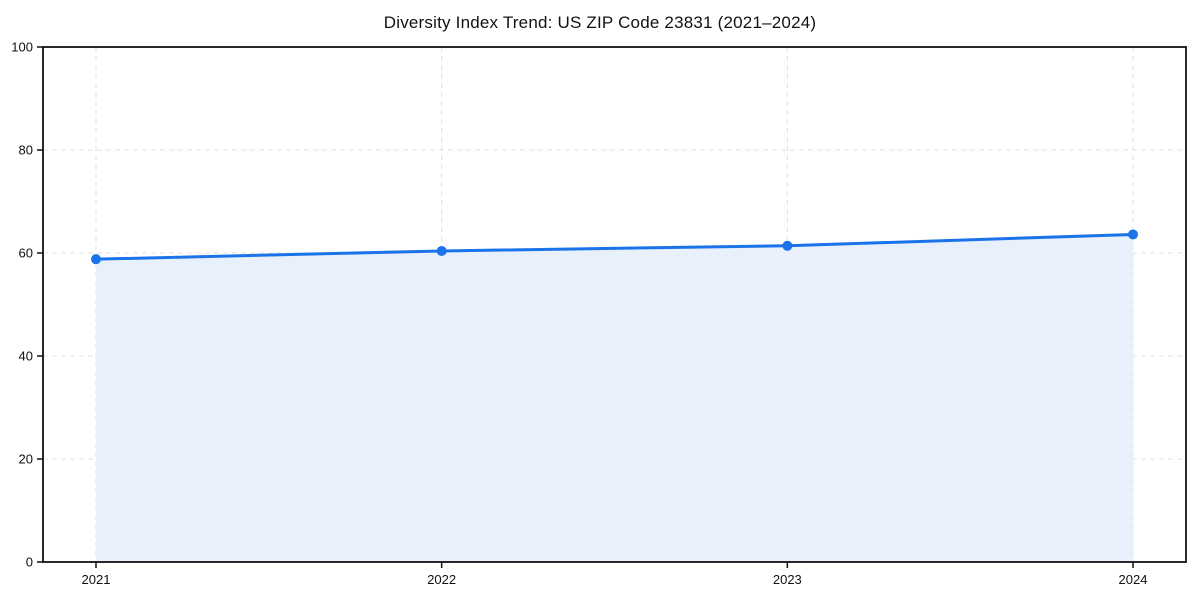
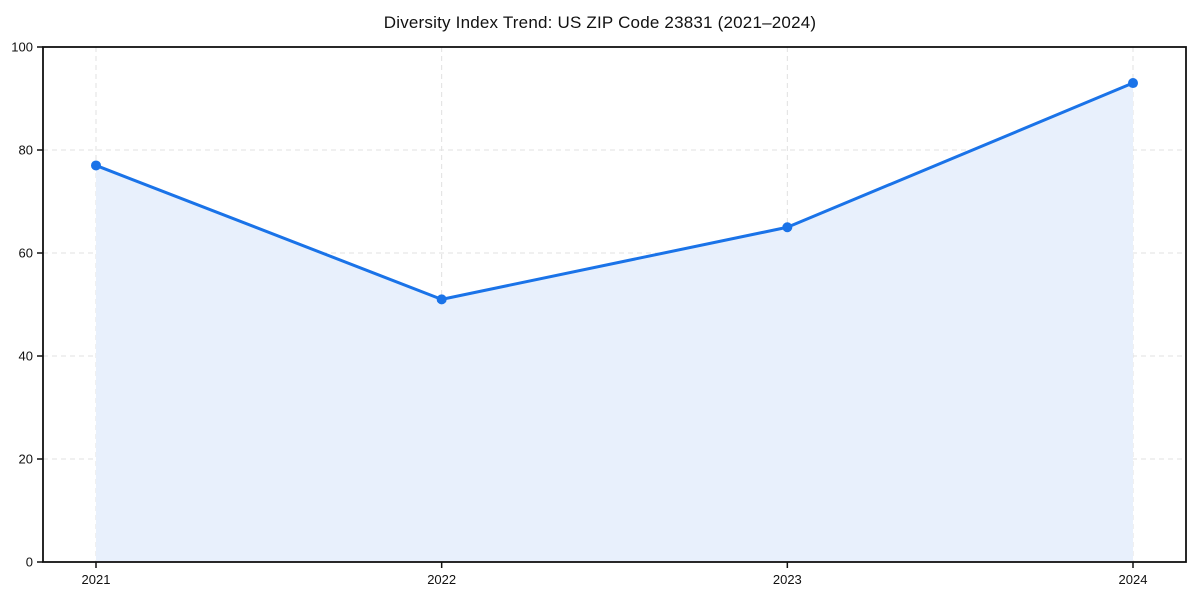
2021: 59 -> 77
2022: 60 -> 51
2023: 61 -> 65
2024: 64 -> 93
